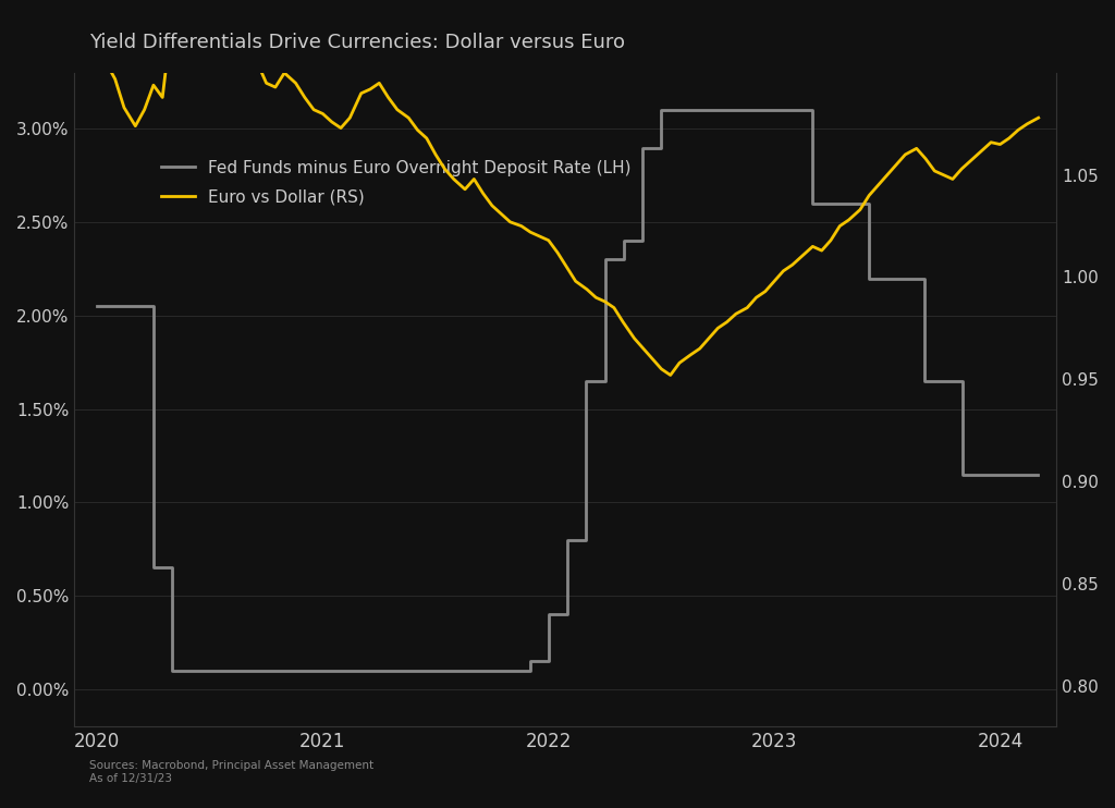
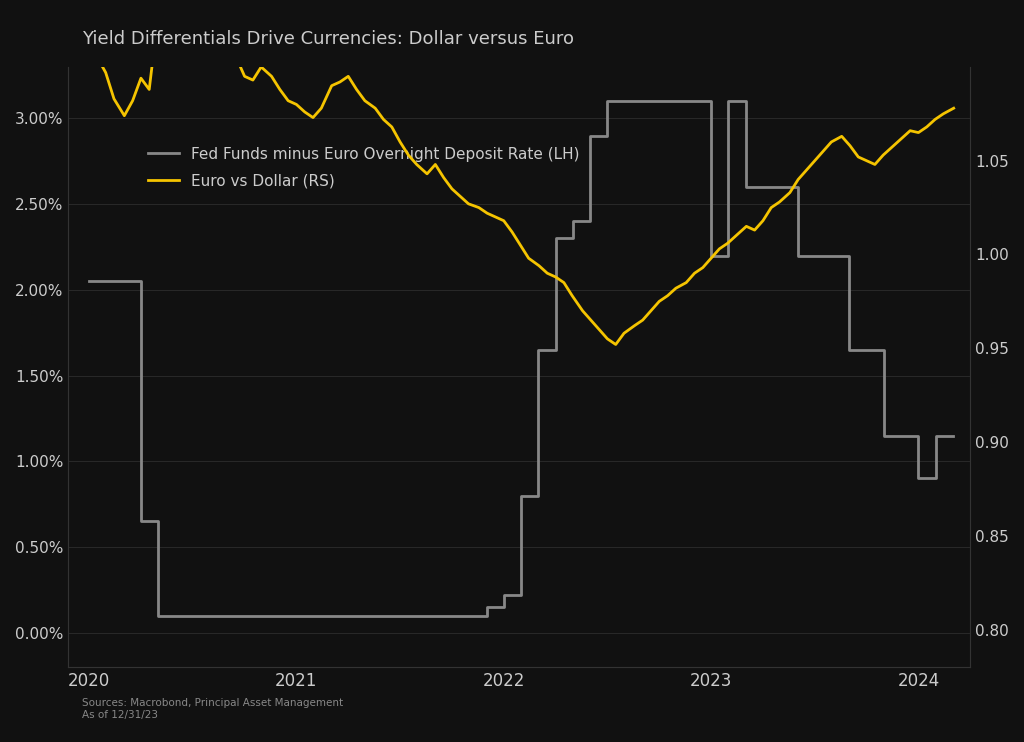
Fed Funds minus Euro Overnight Deposit Rate (LH)/2022: 0.40% -> 0.22%
Fed Funds minus Euro Overnight Deposit Rate (LH)/2023: 3.10% -> 2.20%
Fed Funds minus Euro Overnight Deposit Rate (LH)/2024: 1.15% -> 0.90%
